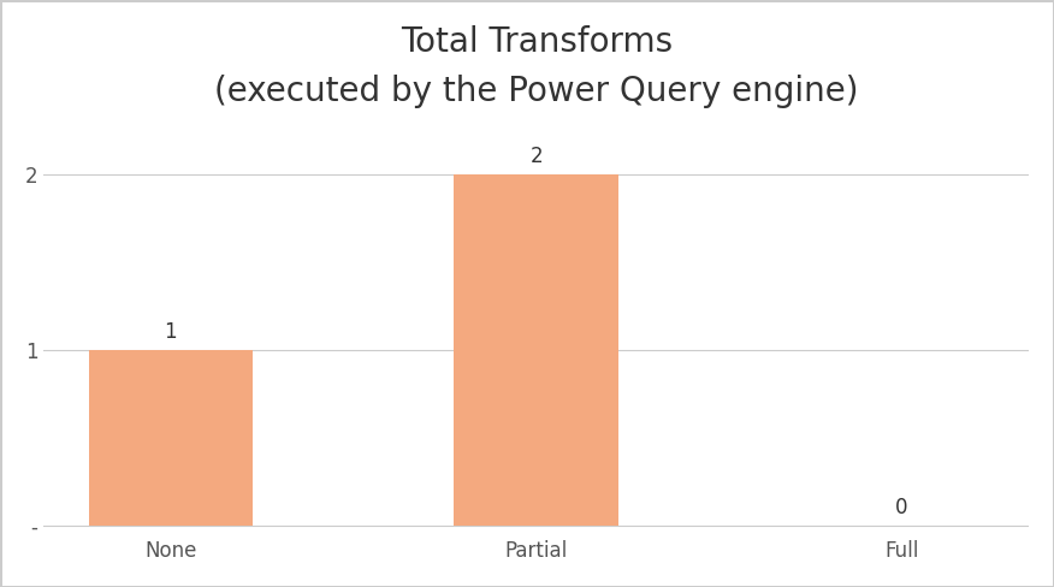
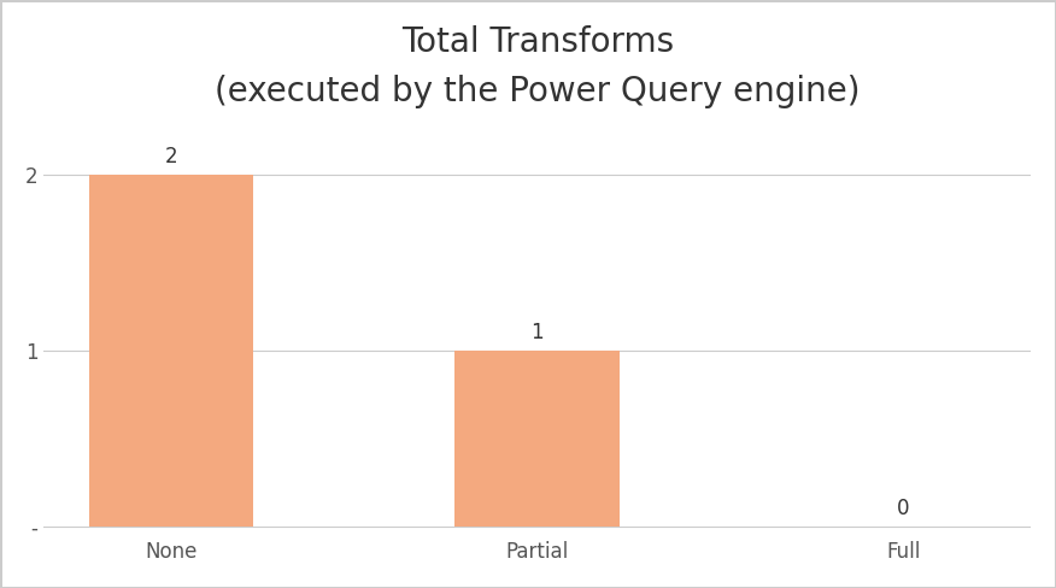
None: 1 -> 2
Partial: 2 -> 1
